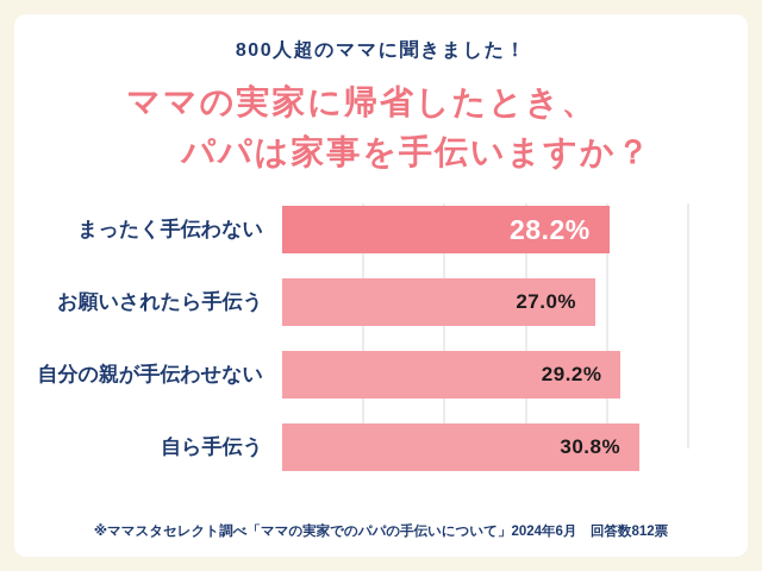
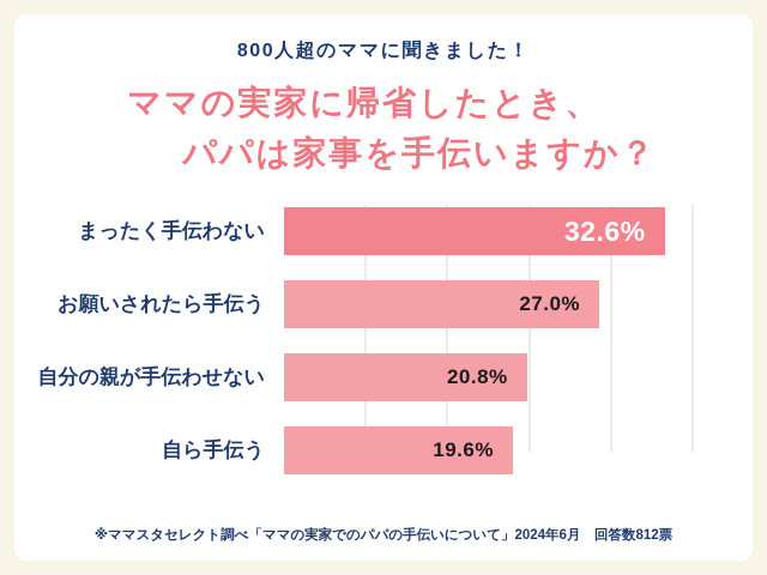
まったく手伝わない: 28.2% -> 32.6%
自分の親が手伝わせない: 29.2% -> 20.8%
自ら手伝う: 30.8% -> 19.6%
